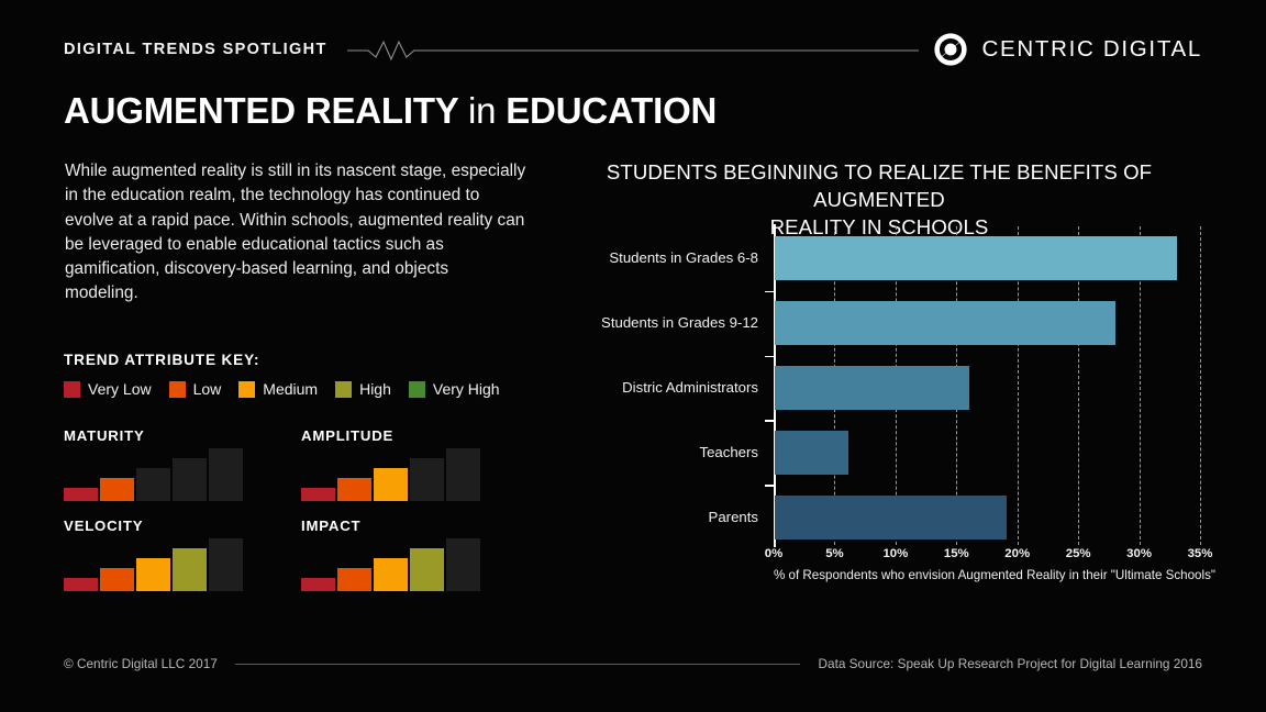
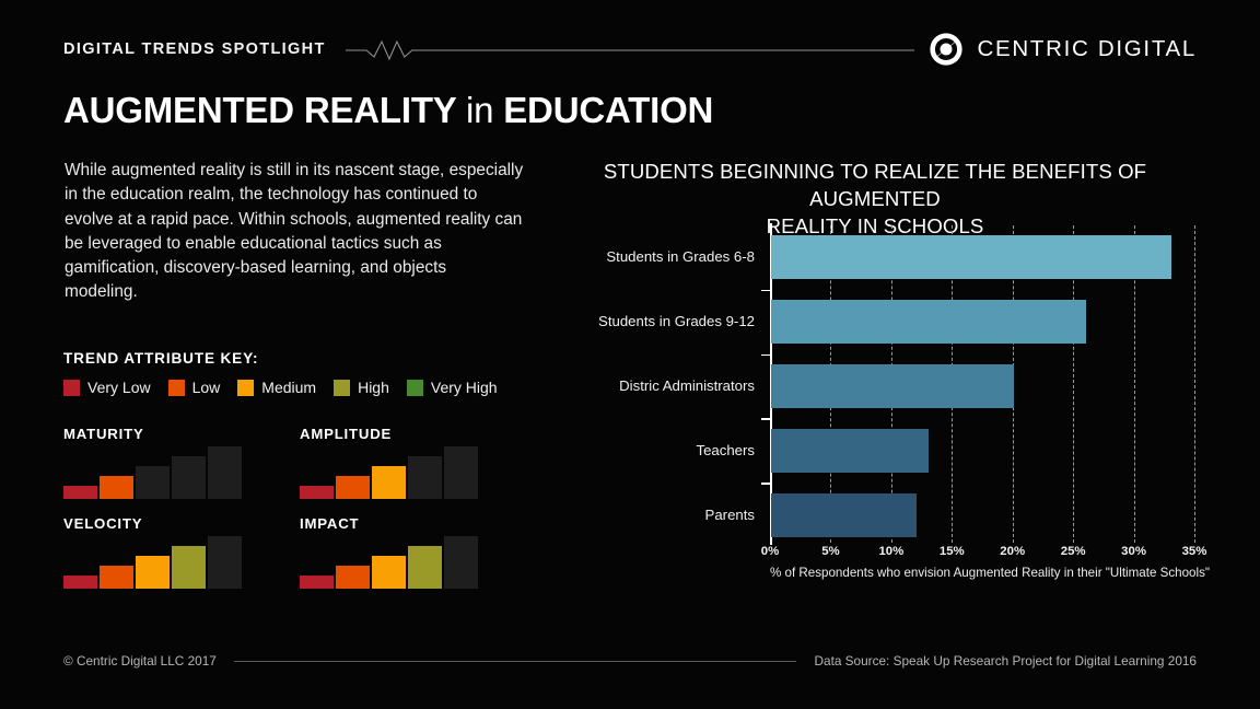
Students in Grades 9-12: 28% -> 26%
Distric Administrators: 16% -> 20%
Teachers: 6% -> 13%
Parents: 19% -> 12%
